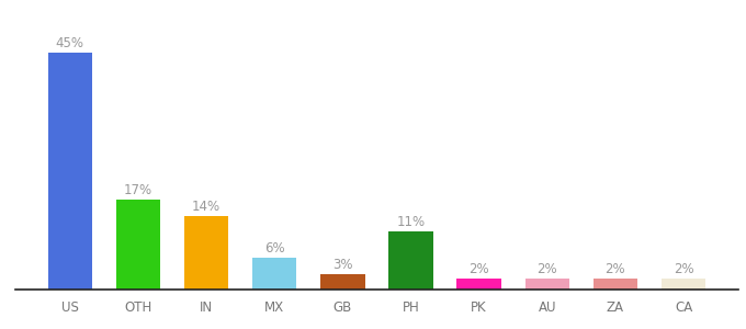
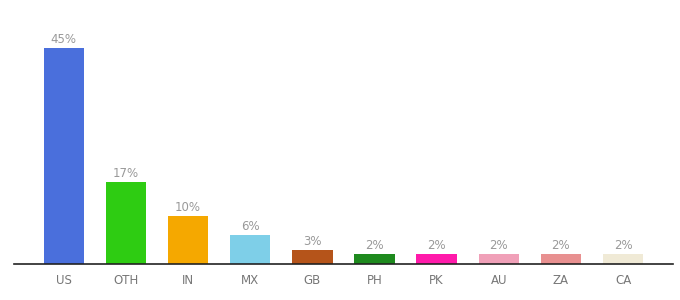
IN: 14% -> 10%
PH: 11% -> 2%
